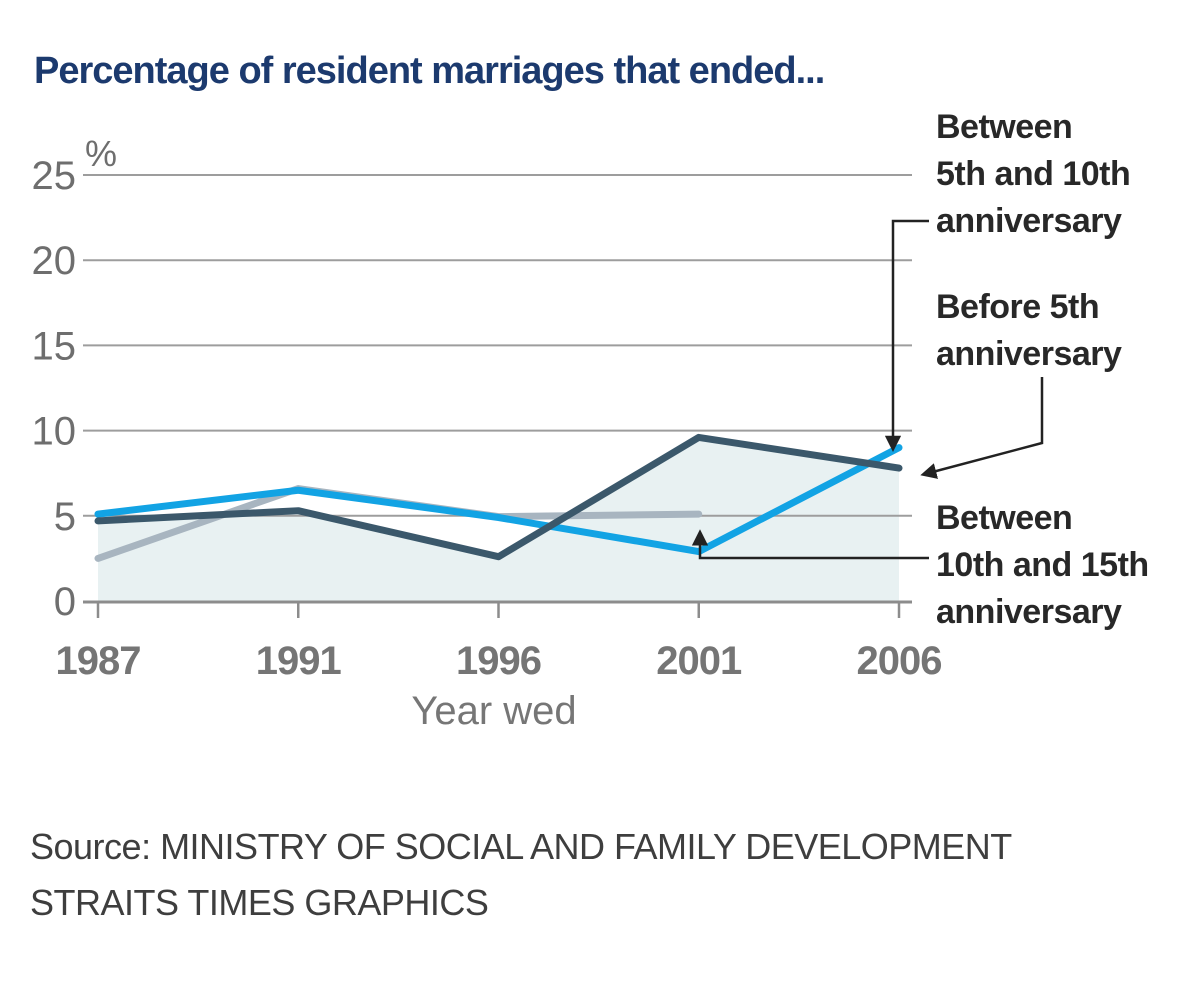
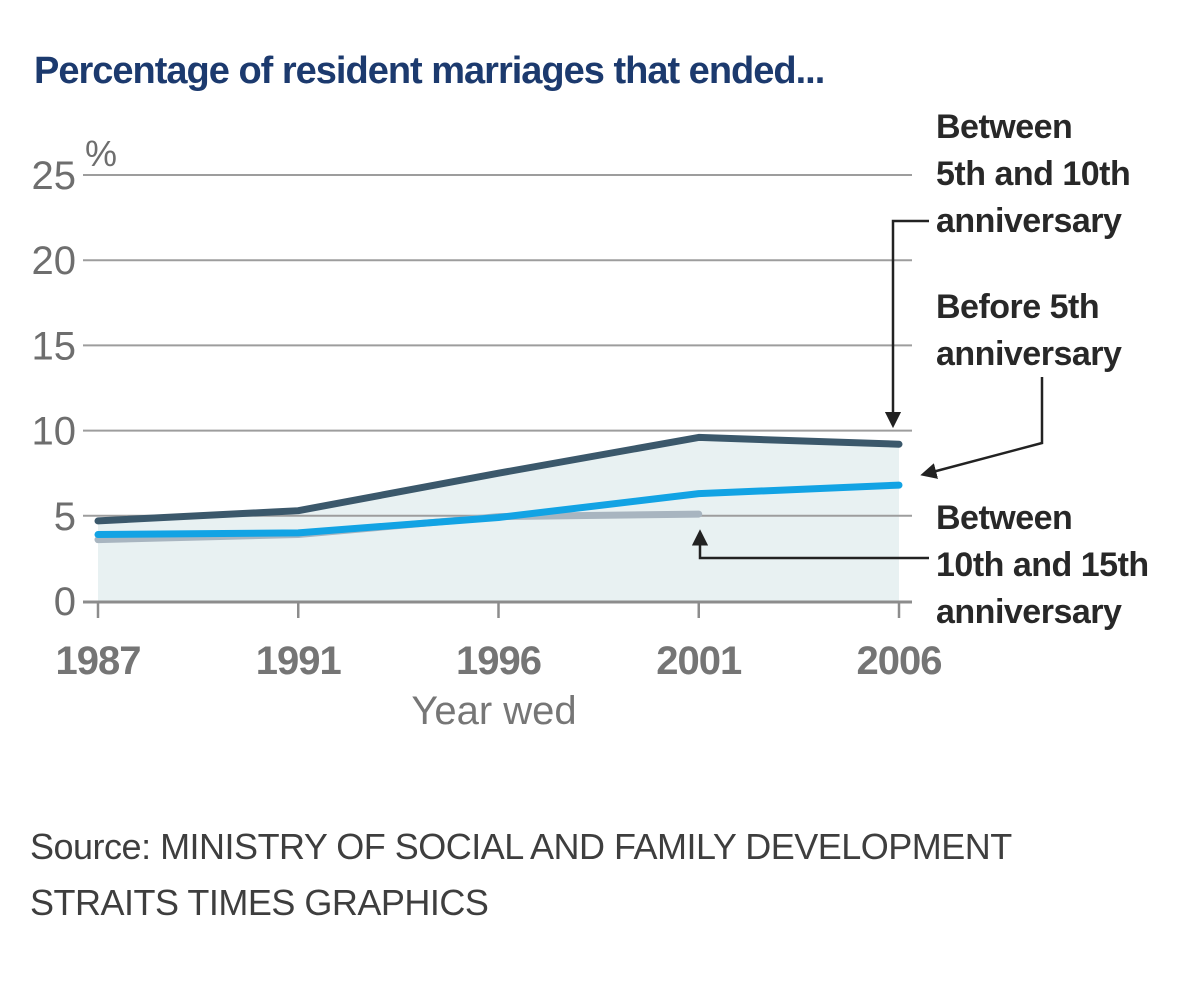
Before 5th anniversary/1987: 5.1 -> 3.9
Between 10th and 15th anniversary/1987: 2.5 -> 3.6
Before 5th anniversary/1991: 6.5 -> 4.0
Between 10th and 15th anniversary/1991: 6.6 -> 3.9
Between 5th and 10th anniversary/1996: 2.6 -> 7.5
Before 5th anniversary/2001: 2.9 -> 6.3
Between 5th and 10th anniversary/2006: 7.8 -> 9.2
Before 5th anniversary/2006: 9.0 -> 6.8
